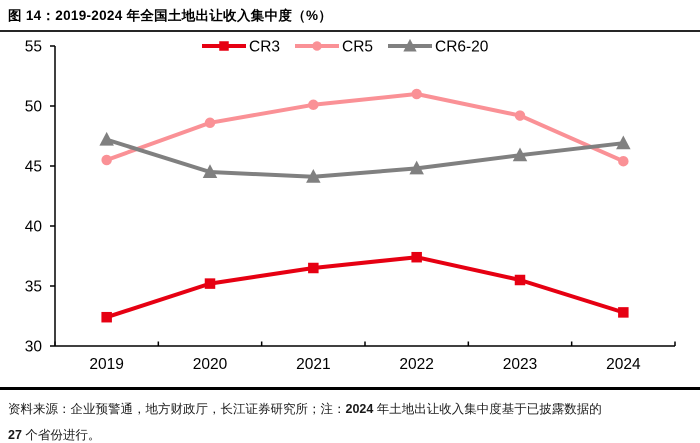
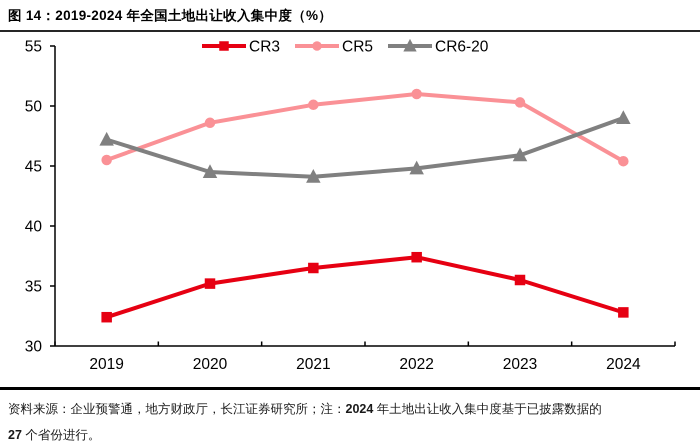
CR5/2023: 49.2 -> 50.3
CR6-20/2024: 46.9 -> 49.0
